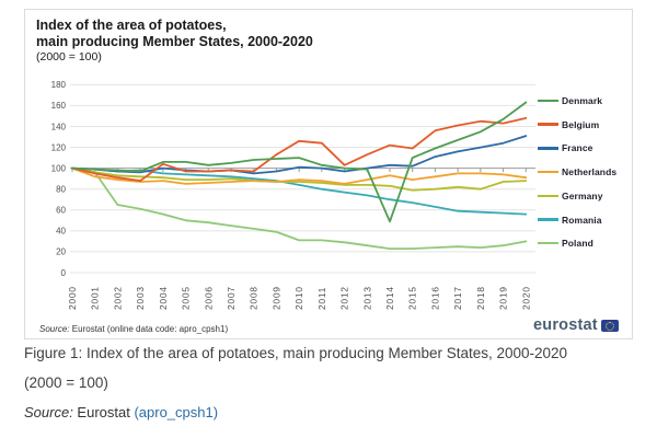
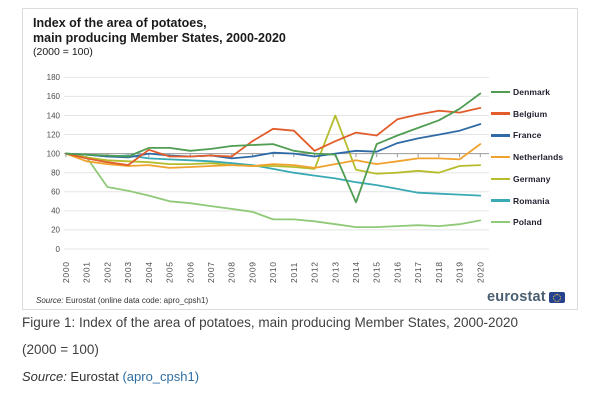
Germany/2013: 80 -> 140
Netherlands/2020: 90 -> 110
